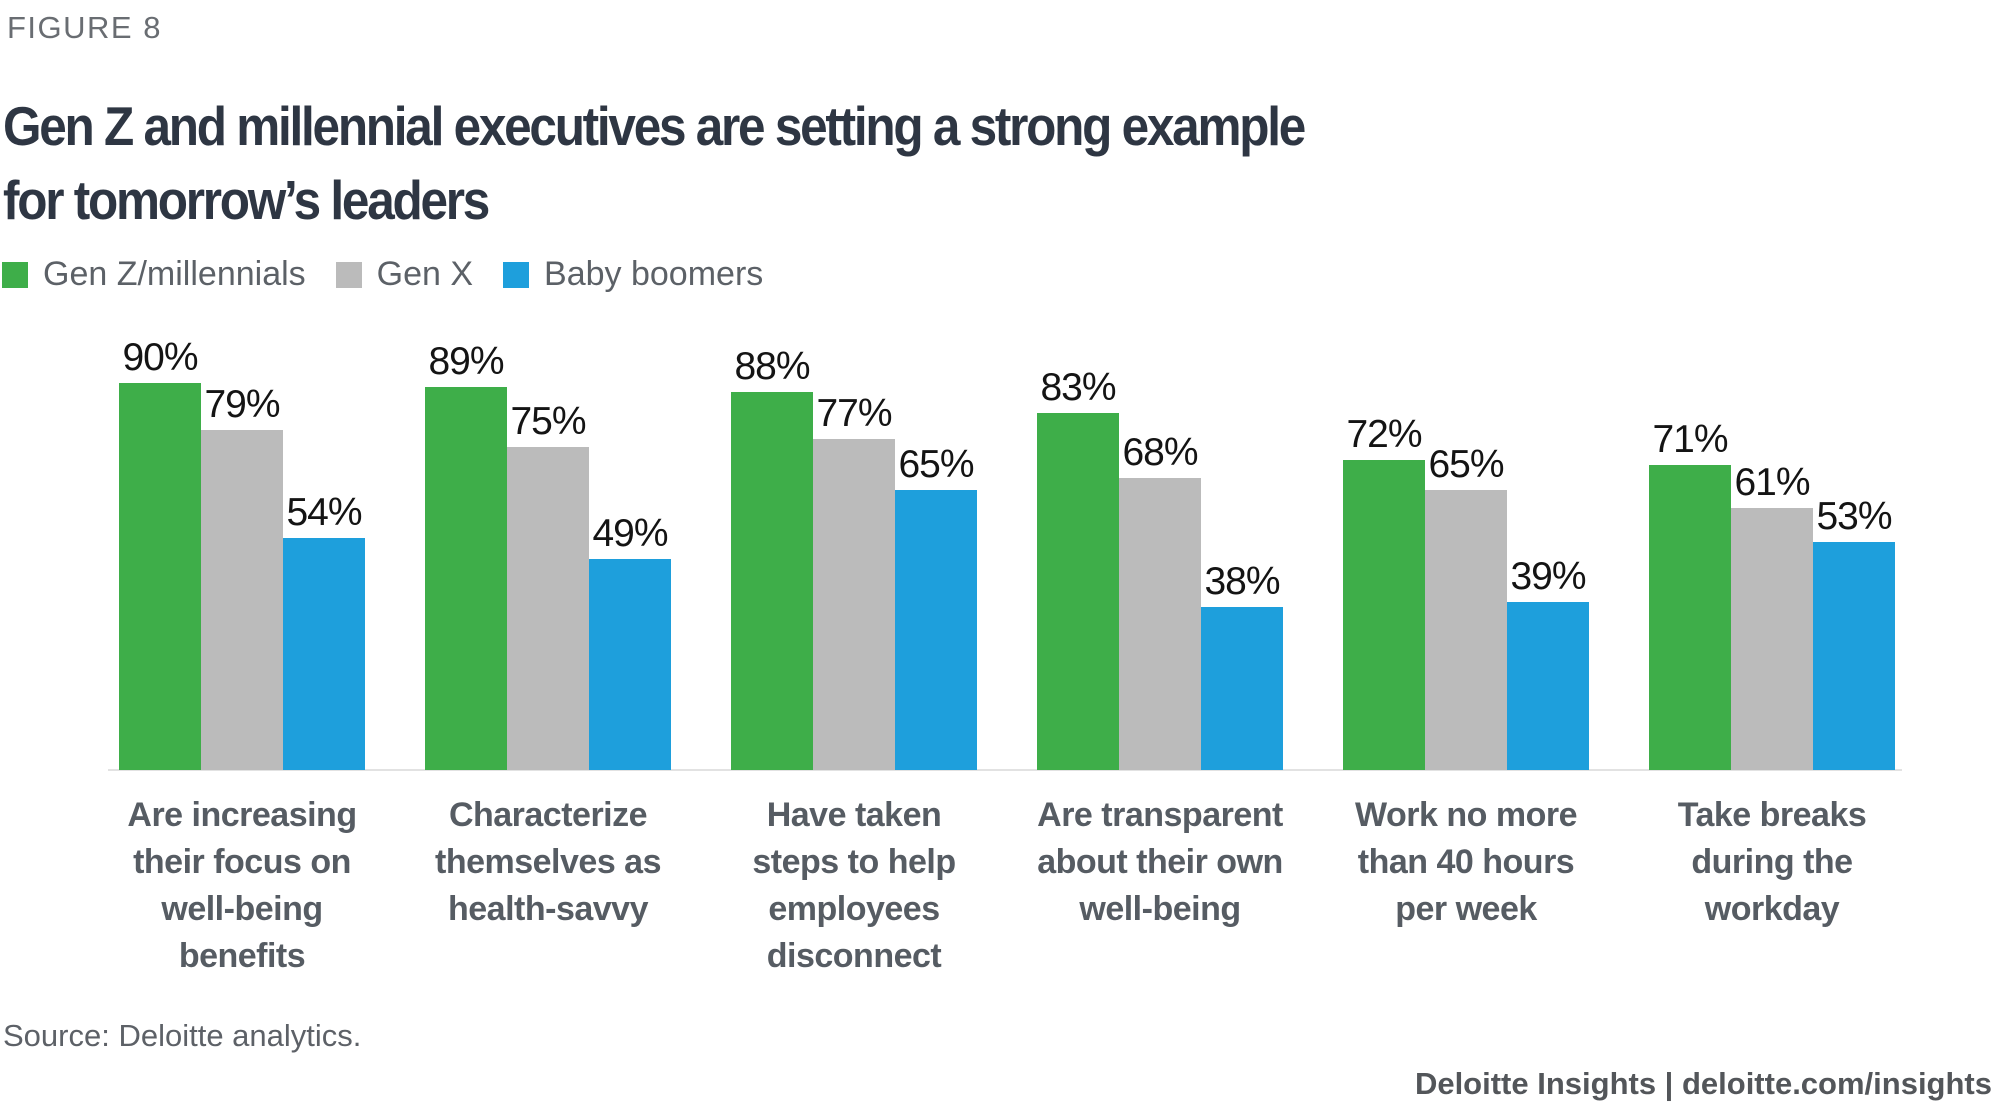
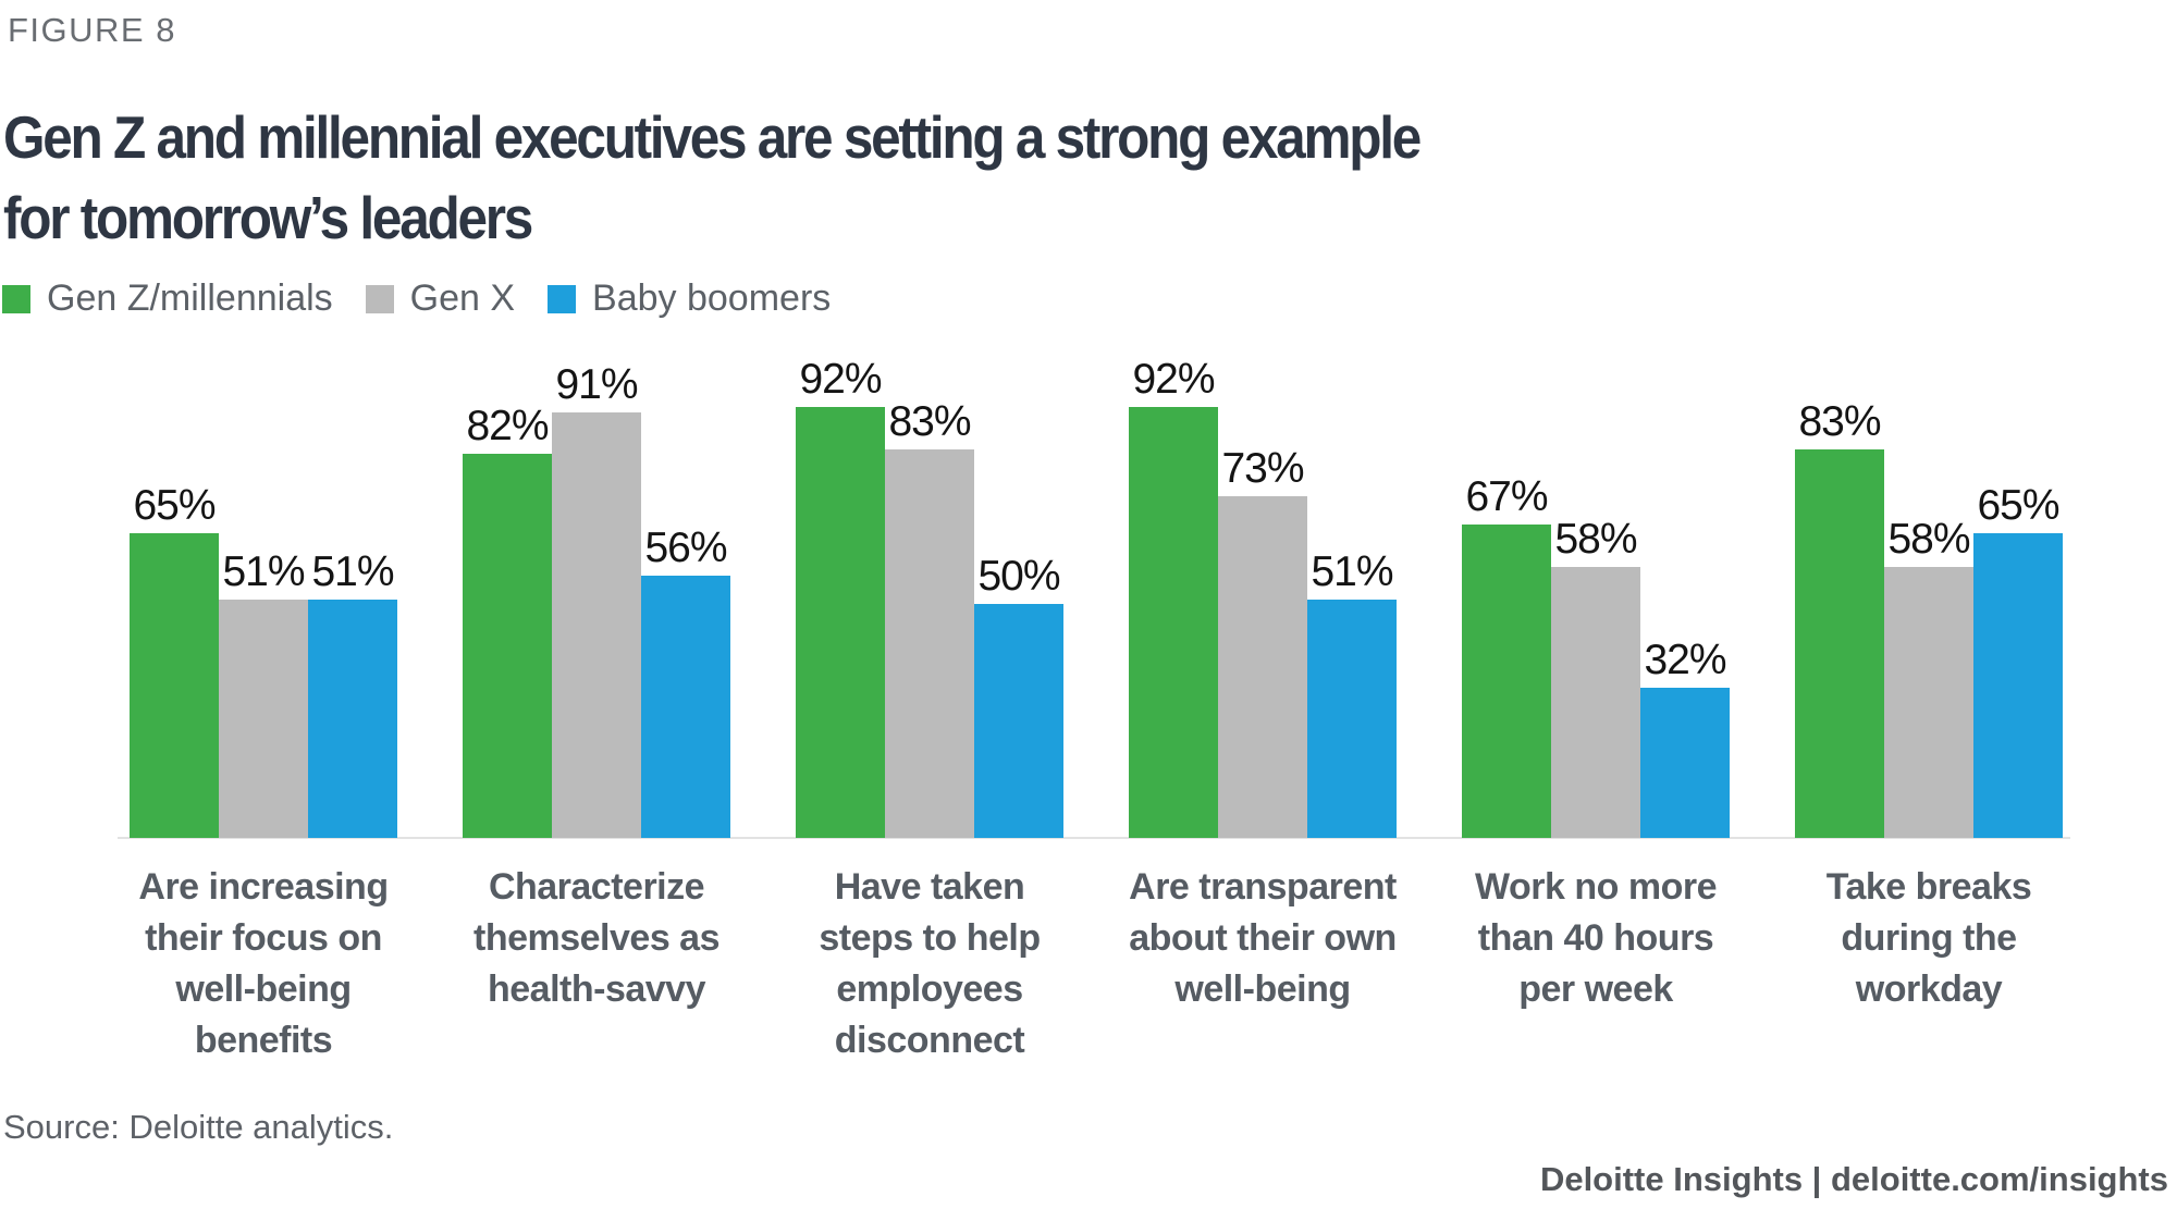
Gen Z/millennials/Are increasing their focus on well-being benefits: 90% -> 65%
Gen X/Are increasing their focus on well-being benefits: 79% -> 51%
Baby boomers/Are increasing their focus on well-being benefits: 54% -> 51%
Gen Z/millennials/Characterize themselves as health-savvy: 89% -> 82%
Gen X/Characterize themselves as health-savvy: 75% -> 91%
Baby boomers/Characterize themselves as health-savvy: 49% -> 56%
Gen Z/millennials/Have taken steps to help employees disconnect: 88% -> 92%
Gen X/Have taken steps to help employees disconnect: 77% -> 83%
Baby boomers/Have taken steps to help employees disconnect: 65% -> 50%
Gen Z/millennials/Are transparent about their own well-being: 83% -> 92%
Gen X/Are transparent about their own well-being: 68% -> 73%
Baby boomers/Are transparent about their own well-being: 38% -> 51%
Gen Z/millennials/Work no more than 40 hours per week: 72% -> 67%
Gen X/Work no more than 40 hours per week: 65% -> 58%
Baby boomers/Work no more than 40 hours per week: 39% -> 32%
Gen Z/millennials/Take breaks during the workday: 71% -> 83%
Gen X/Take breaks during the workday: 61% -> 58%
Baby boomers/Take breaks during the workday: 53% -> 65%
